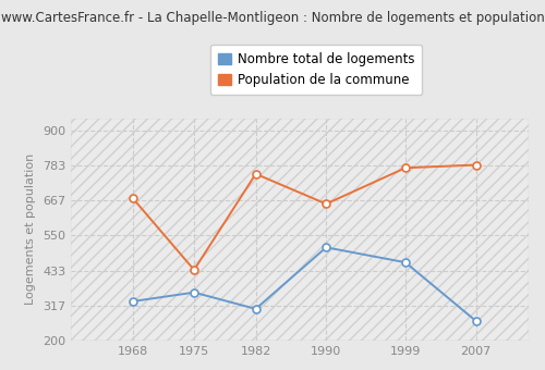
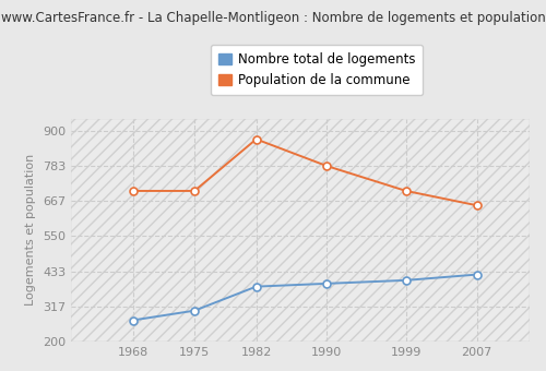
Nombre total de logements/1968: 330 -> 270
Population de la commune/1968: 675 -> 700
Nombre total de logements/1975: 360 -> 302
Population de la commune/1975: 435 -> 700
Nombre total de logements/1982: 305 -> 382
Population de la commune/1982: 755 -> 872
Nombre total de logements/1990: 510 -> 392
Population de la commune/1990: 655 -> 783
Nombre total de logements/1999: 460 -> 403
Population de la commune/1999: 775 -> 700
Nombre total de logements/2007: 265 -> 422
Population de la commune/2007: 785 -> 652
